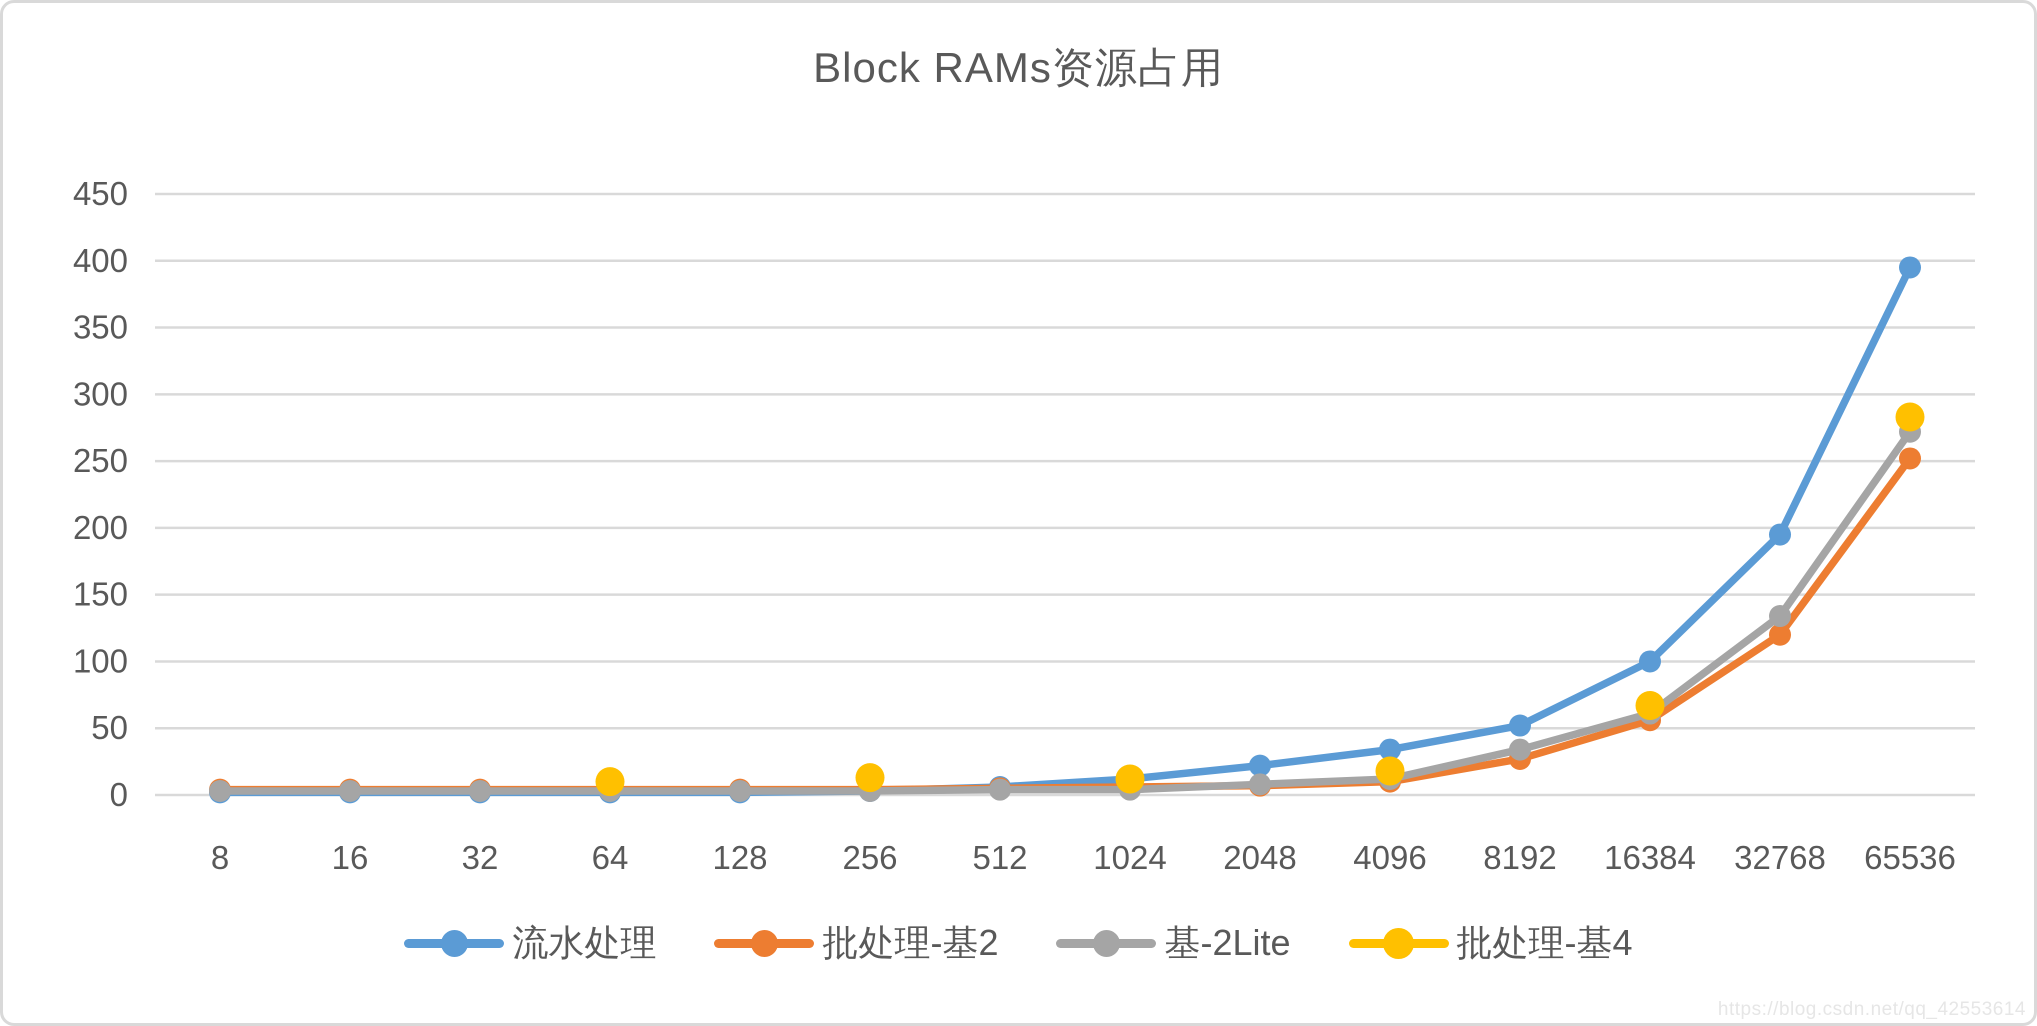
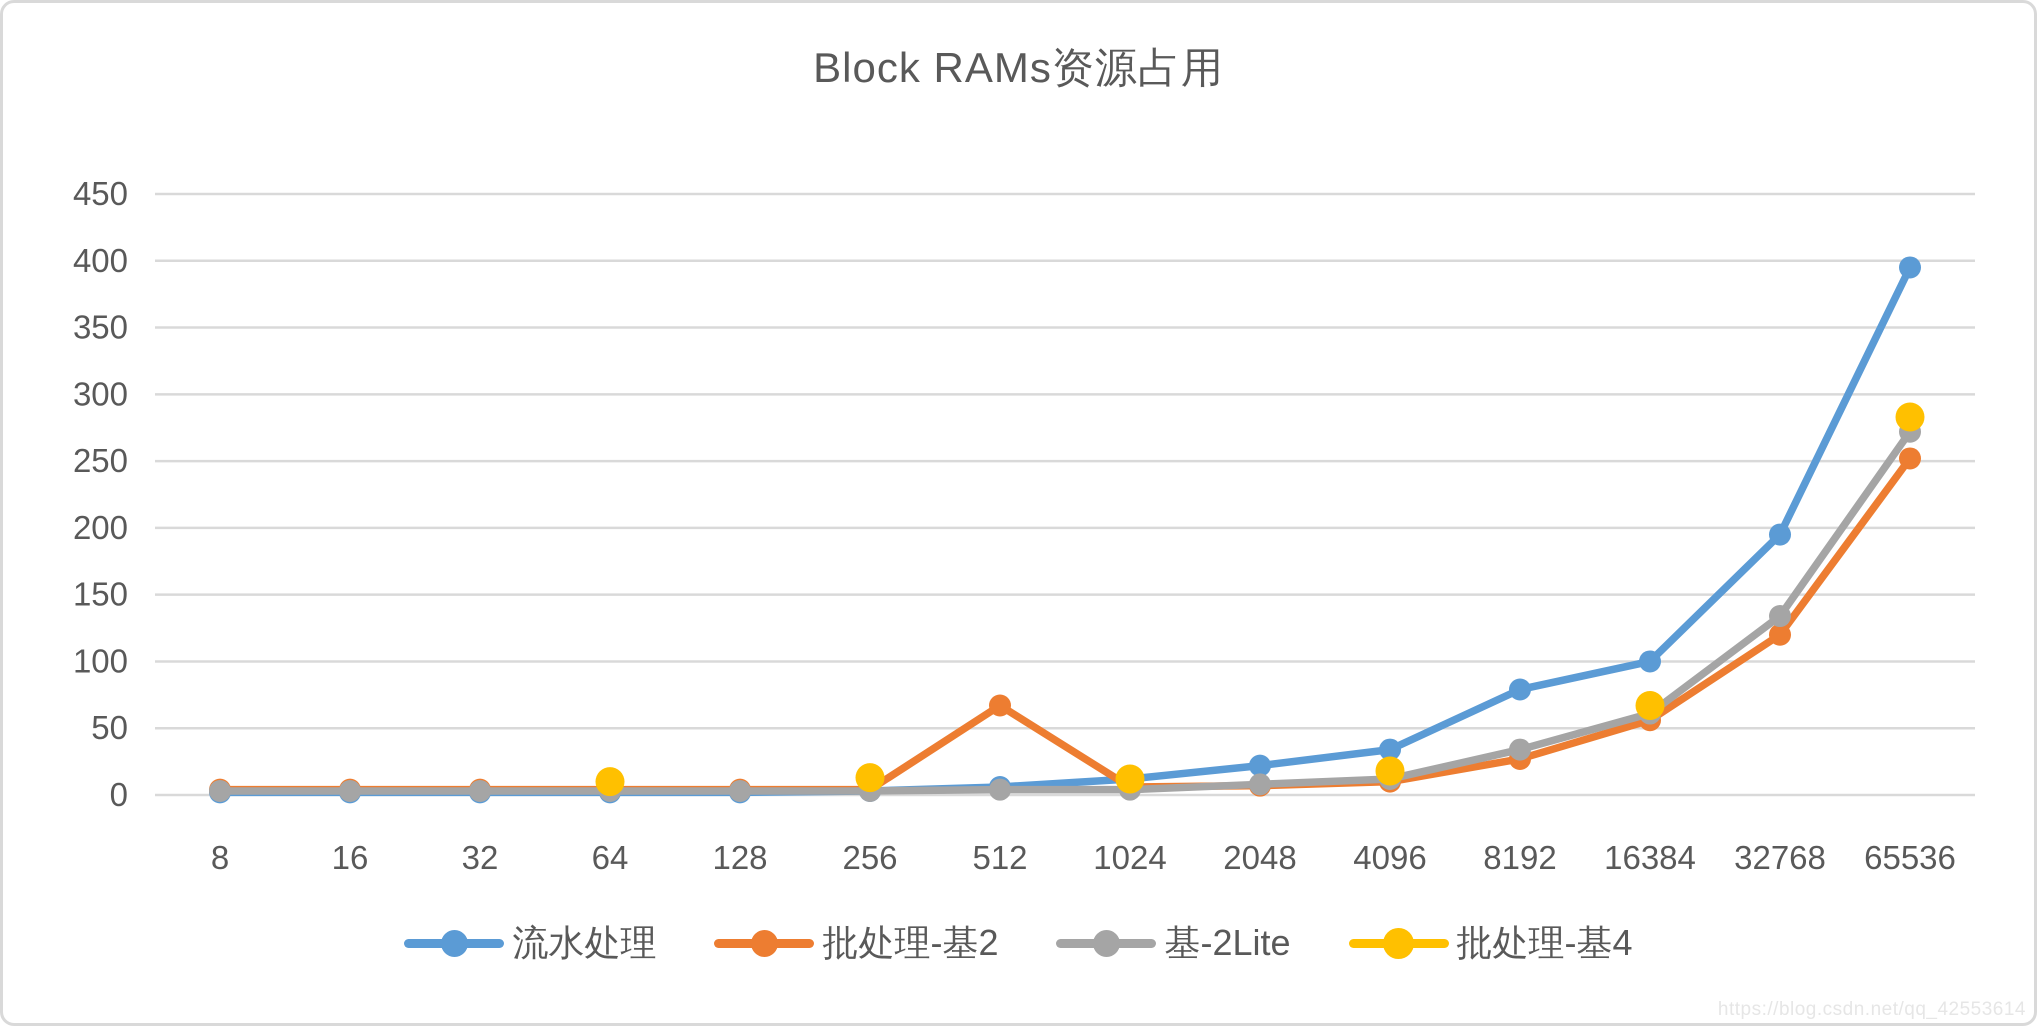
批处理-基2/512: 5 -> 67
流水处理/8192: 52 -> 79
